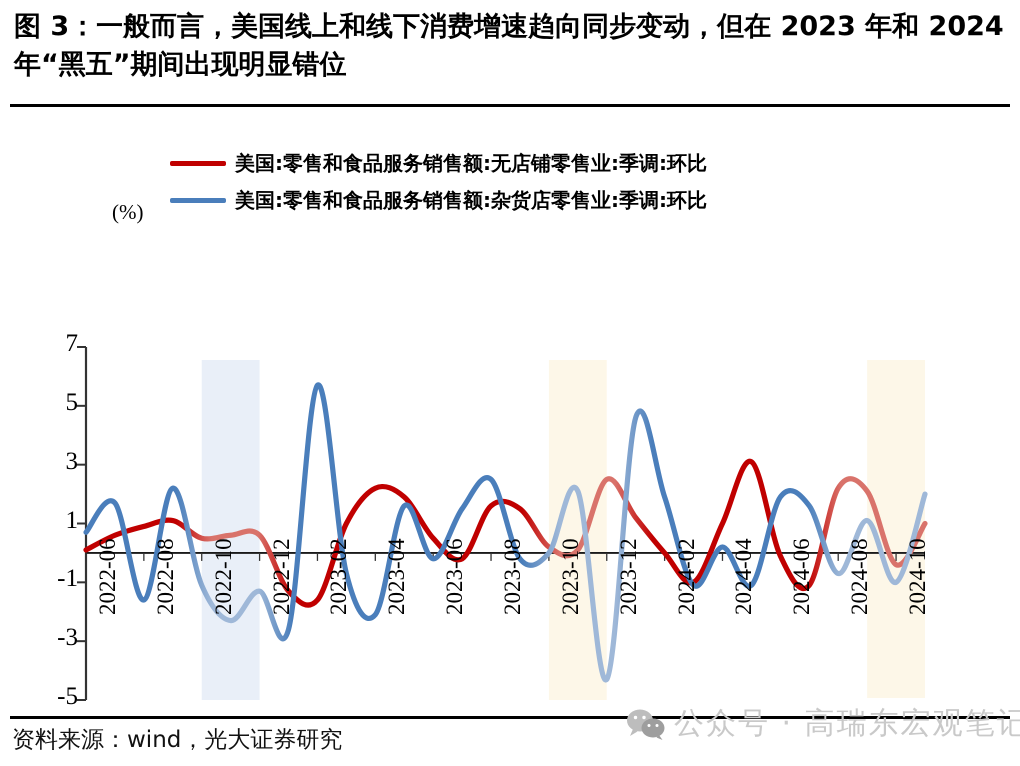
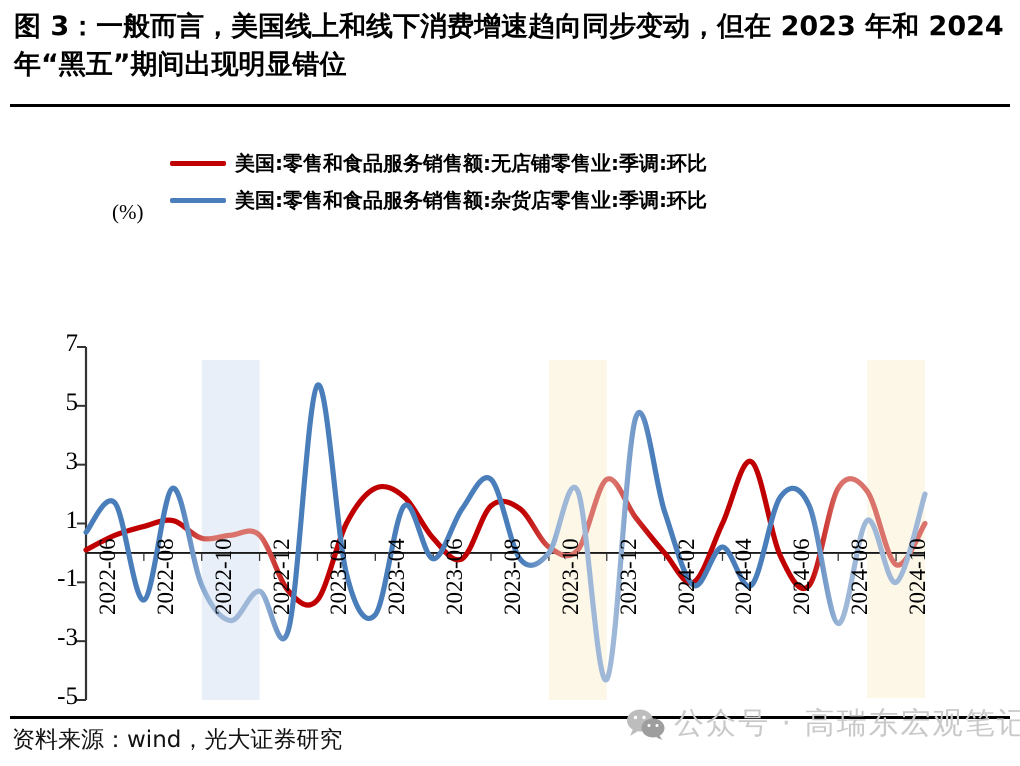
美国:零售和食品服务销售额:杂货店零售业:季调:环比/2024-02: 1.9 -> 1.4
美国:零售和食品服务销售额:杂货店零售业:季调:环比/2024-08: -0.7 -> -2.4
